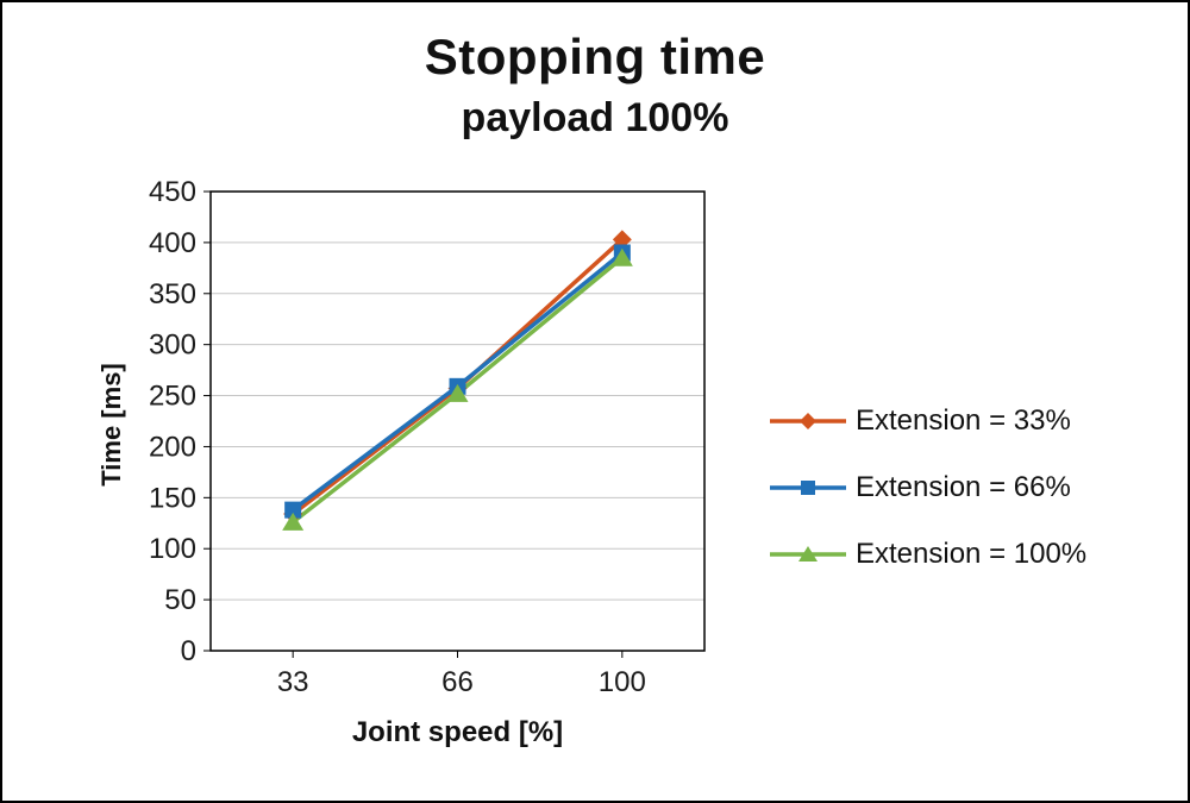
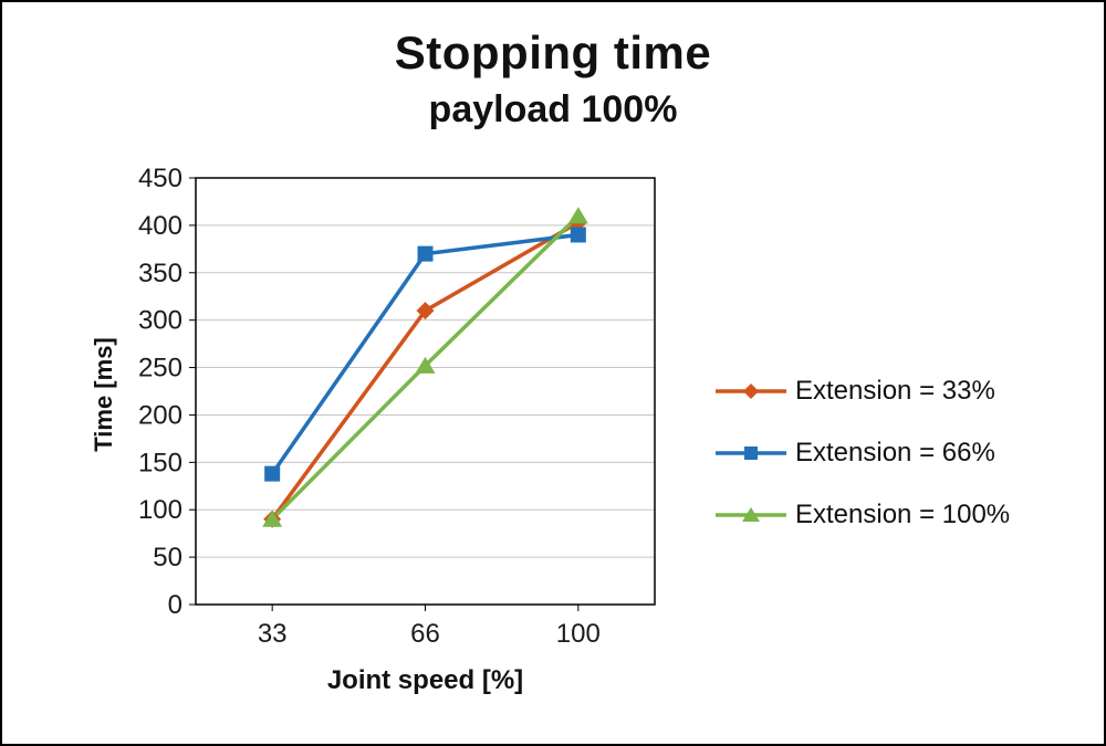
Extension = 33%/33: 130 -> 90
Extension = 100%/33: 130 -> 90
Extension = 33%/66: 260 -> 310
Extension = 66%/66: 260 -> 370
Extension = 100%/100: 380 -> 410
